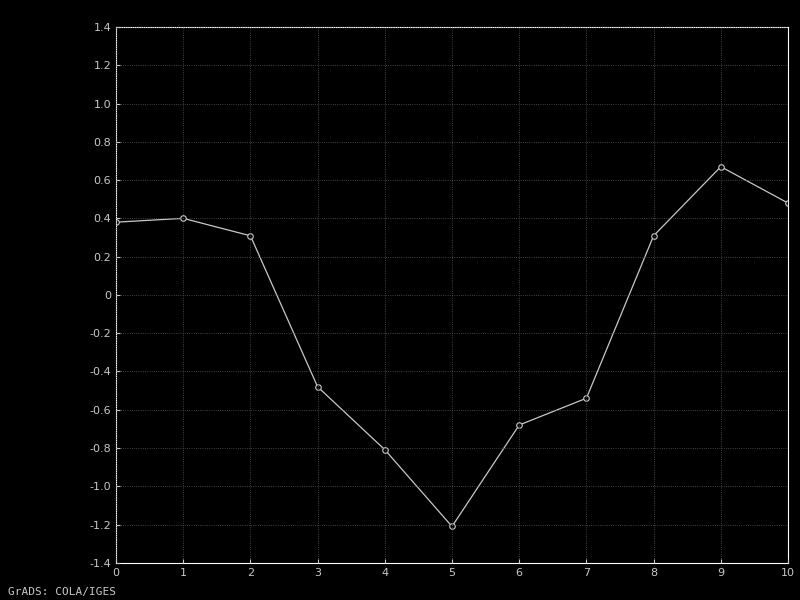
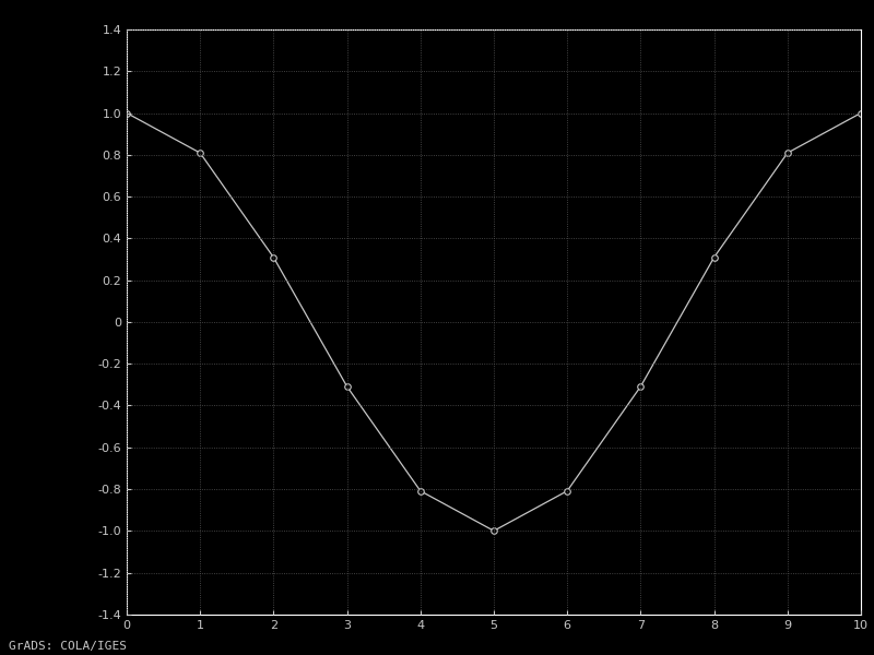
0: 0.38 -> 1.00
1: 0.40 -> 0.81
3: -0.48 -> -0.31
5: -1.21 -> -1.00
6: -0.68 -> -0.81
7: -0.54 -> -0.31
9: 0.67 -> 0.81
10: 0.48 -> 1.00
